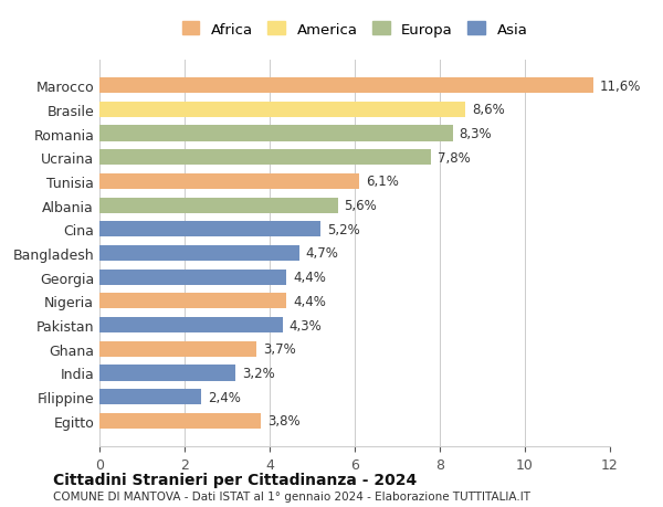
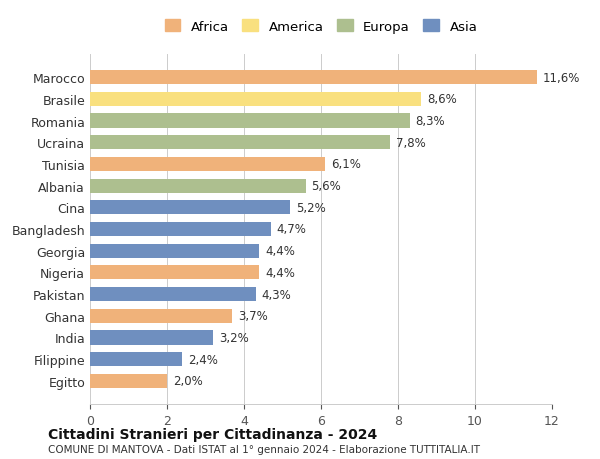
Egitto: 3,8% -> 2,0%
